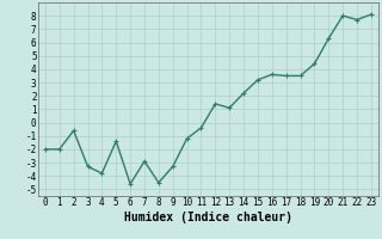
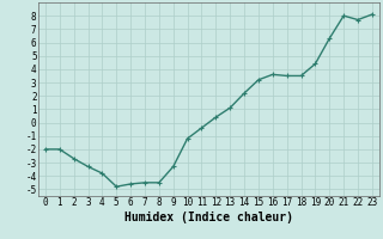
2: -0.6 -> -2.7
5: -1.4 -> -4.8
7: -2.9 -> -4.5
12: 1.4 -> 0.4
